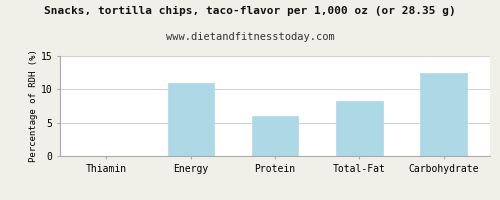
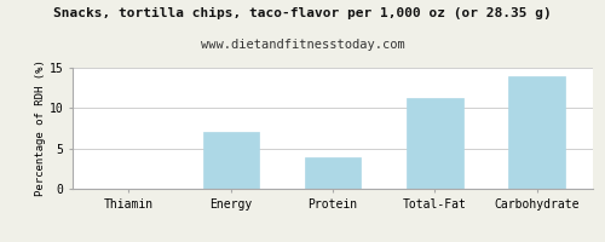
Energy: 11.0 -> 7.1
Protein: 6.0 -> 3.9
Total-Fat: 8.2 -> 11.2
Carbohydrate: 12.4 -> 13.9
